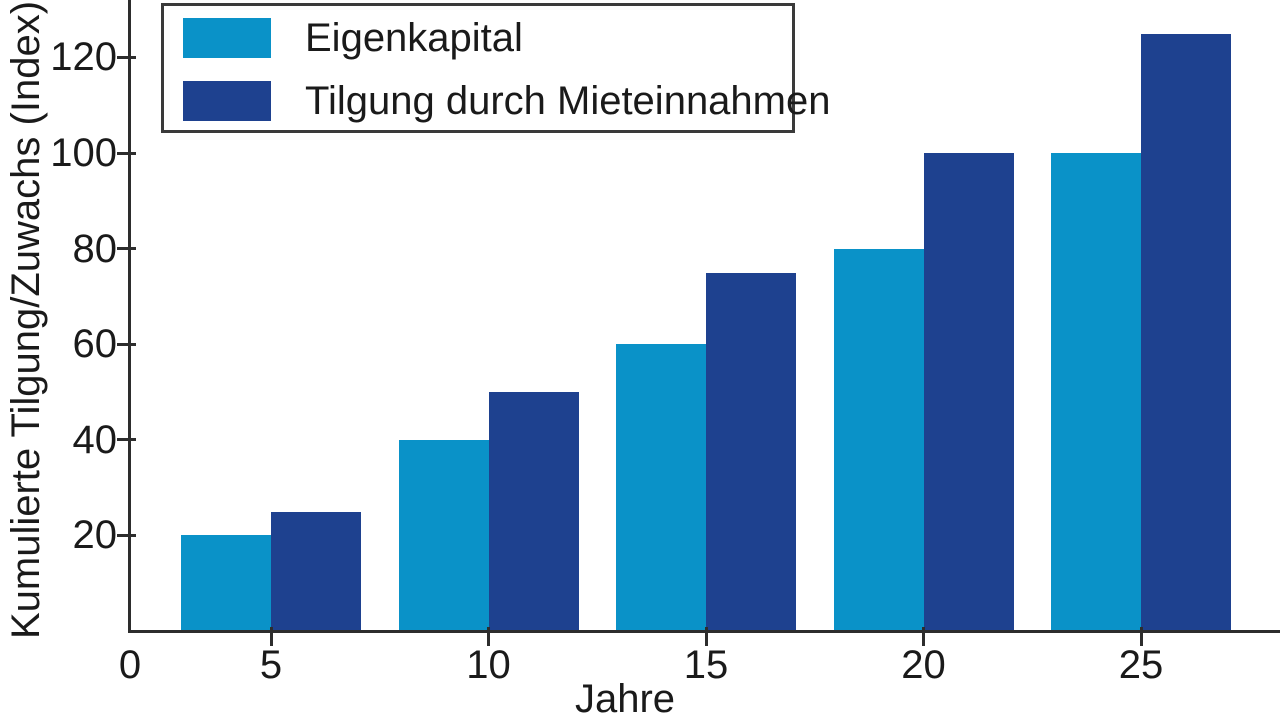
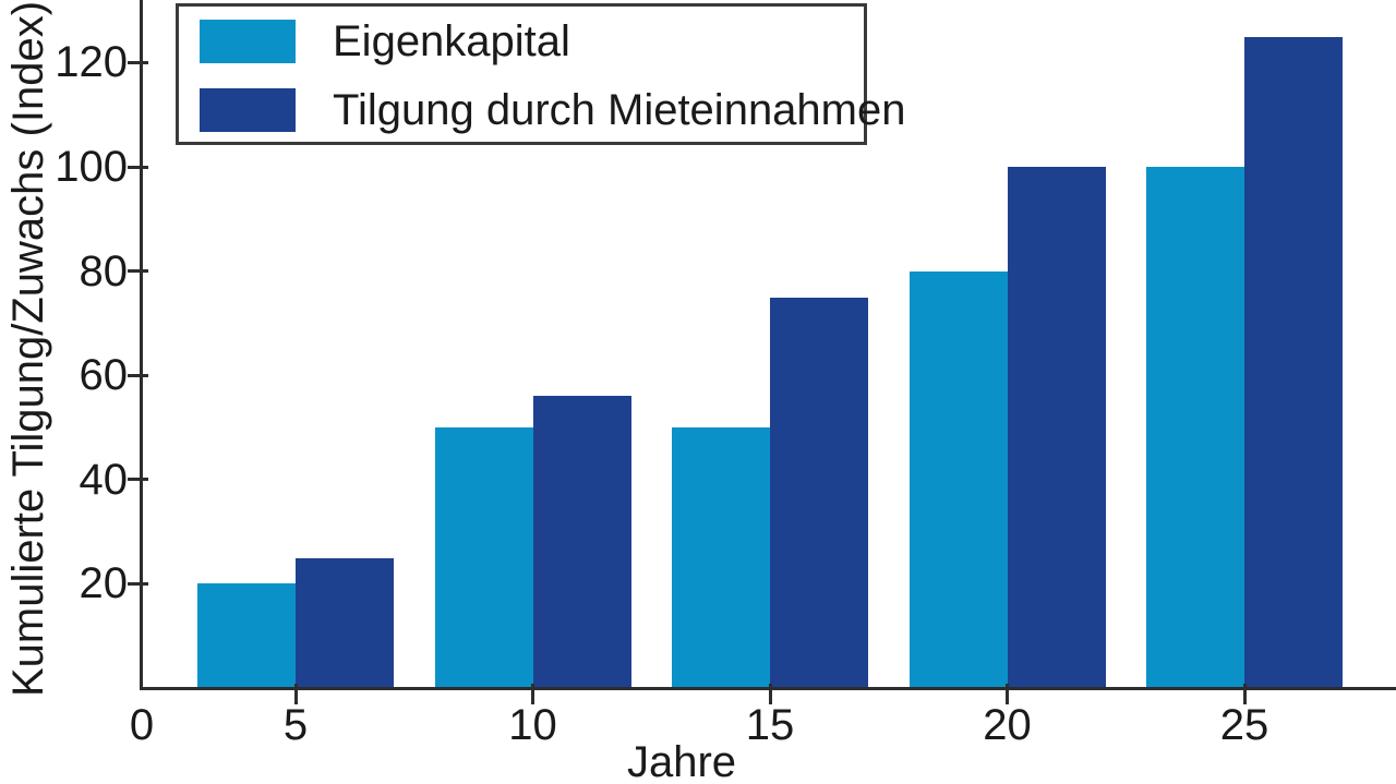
Eigenkapital/10: 40 -> 50
Tilgung durch Mieteinnahmen/10: 50 -> 56
Eigenkapital/15: 60 -> 50
